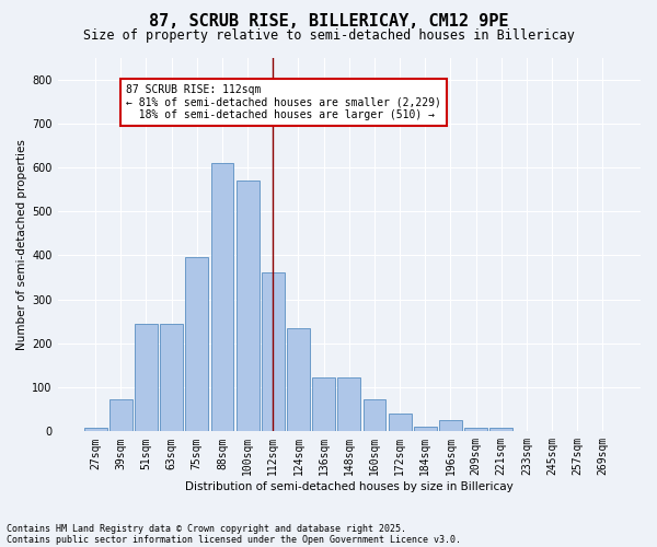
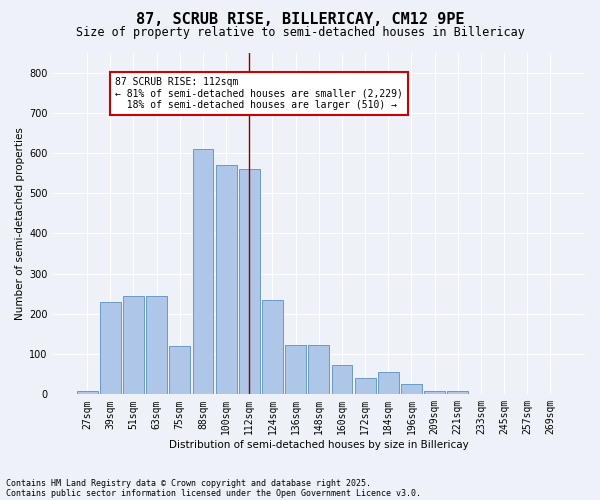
39sqm: 72 -> 230
75sqm: 397 -> 120
112sqm: 362 -> 560
184sqm: 12 -> 55
